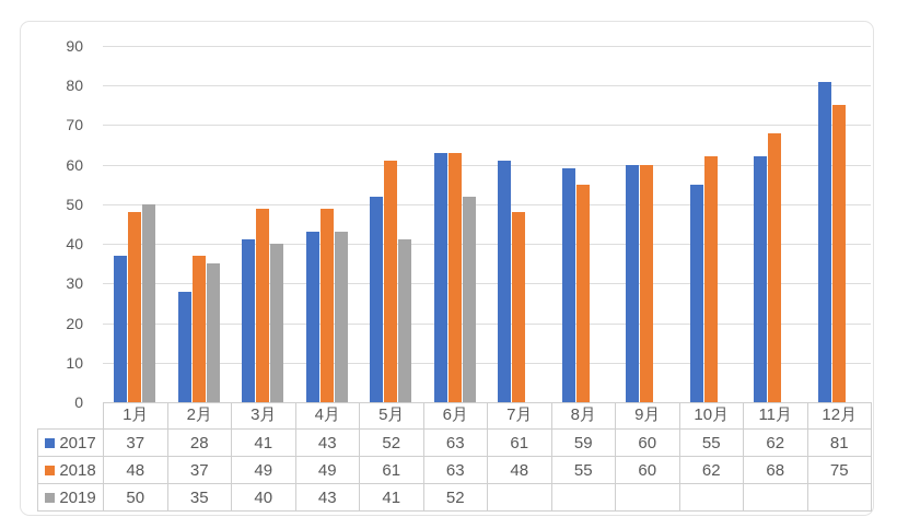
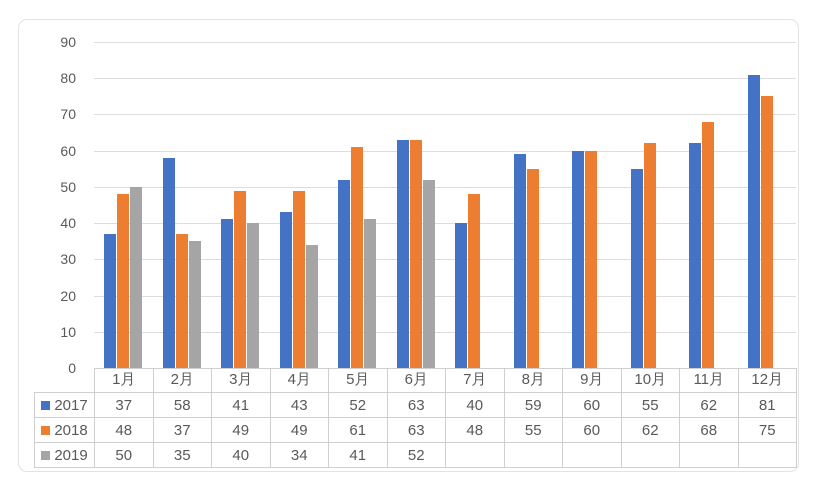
2017/2月: 28 -> 58
2019/4月: 43 -> 34
2017/7月: 61 -> 40
